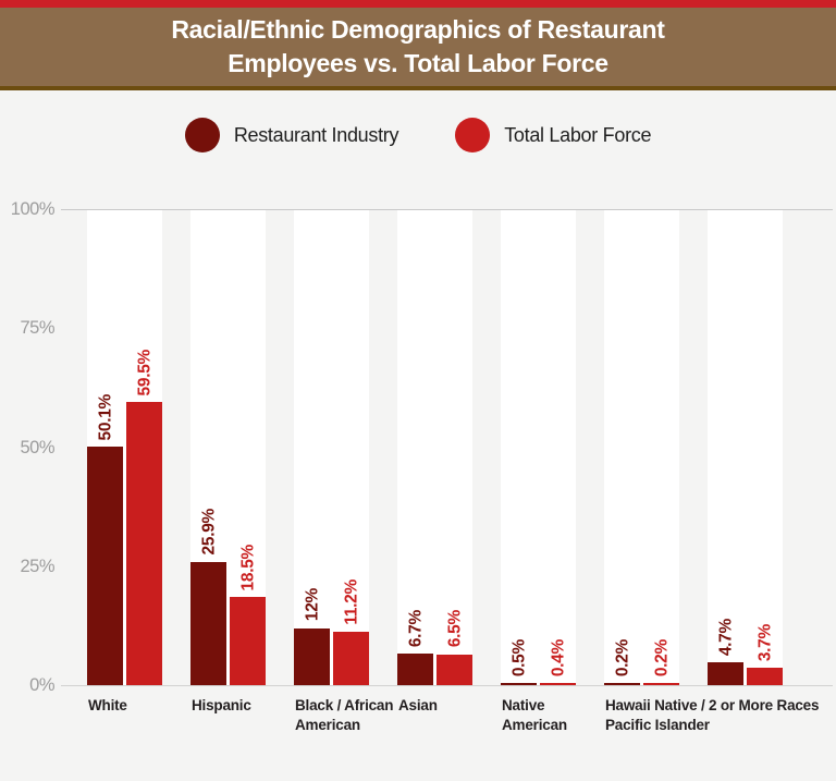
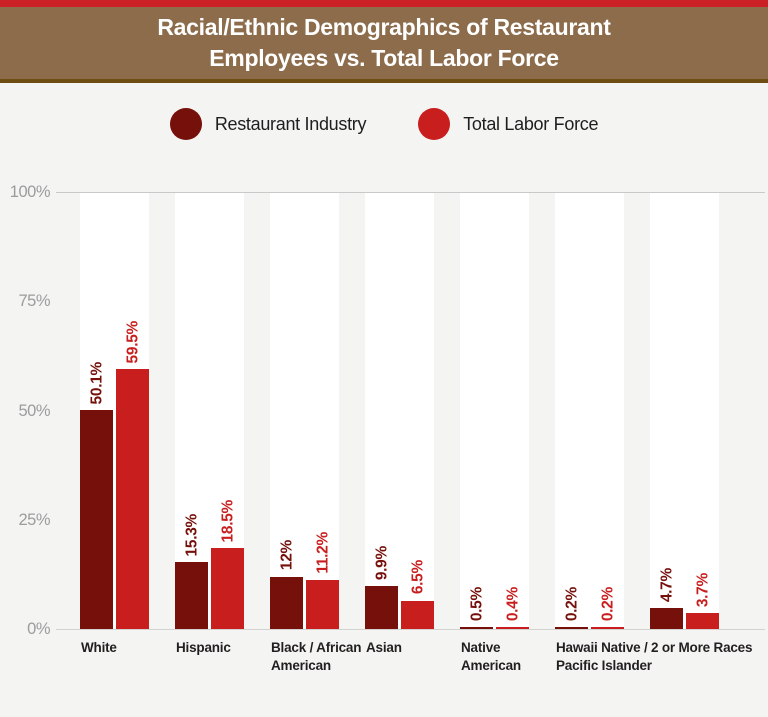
Restaurant Industry/Hispanic: 25.9% -> 15.3%
Restaurant Industry/Asian: 6.7% -> 9.9%
